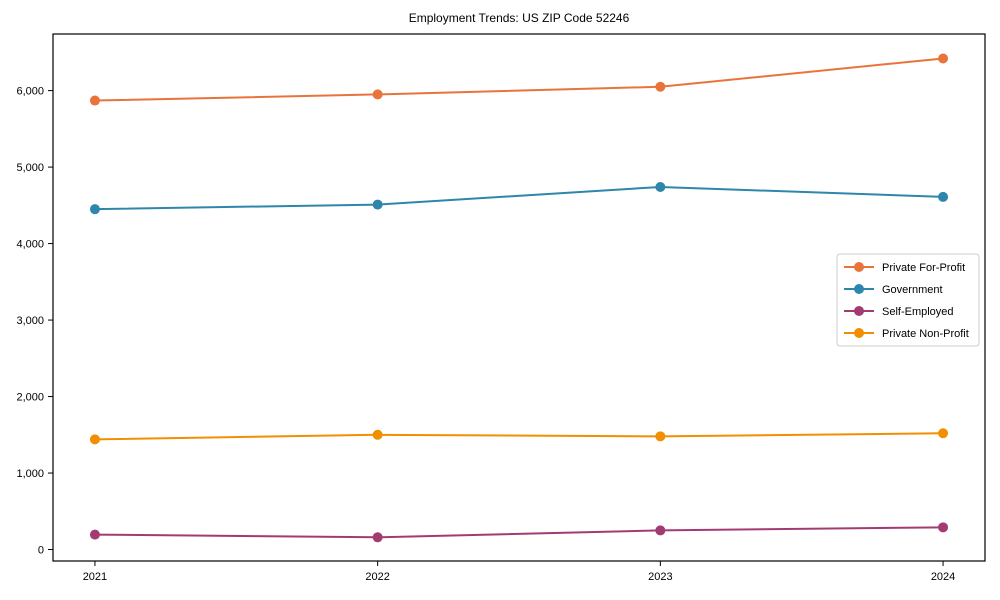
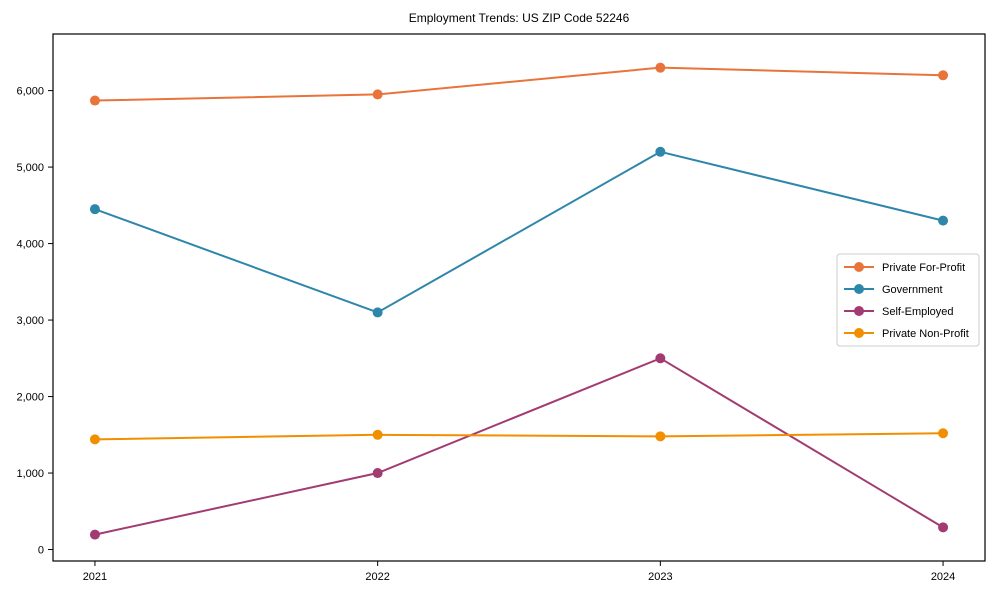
Government/2022: 4500 -> 3100
Self-Employed/2022: 200 -> 1000
Private For-Profit/2023: 6000 -> 6300
Government/2023: 4700 -> 5200
Self-Employed/2023: 200 -> 2500
Private For-Profit/2024: 6400 -> 6200
Government/2024: 4600 -> 4300
